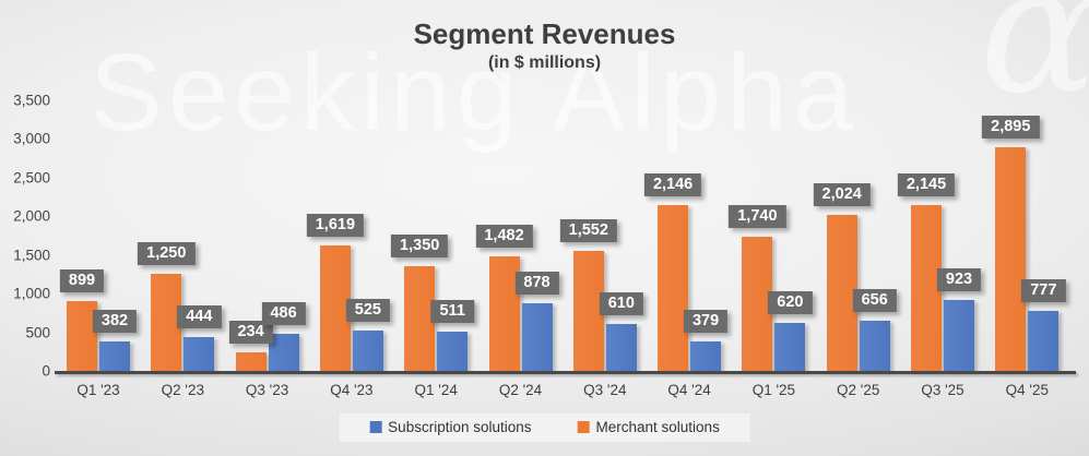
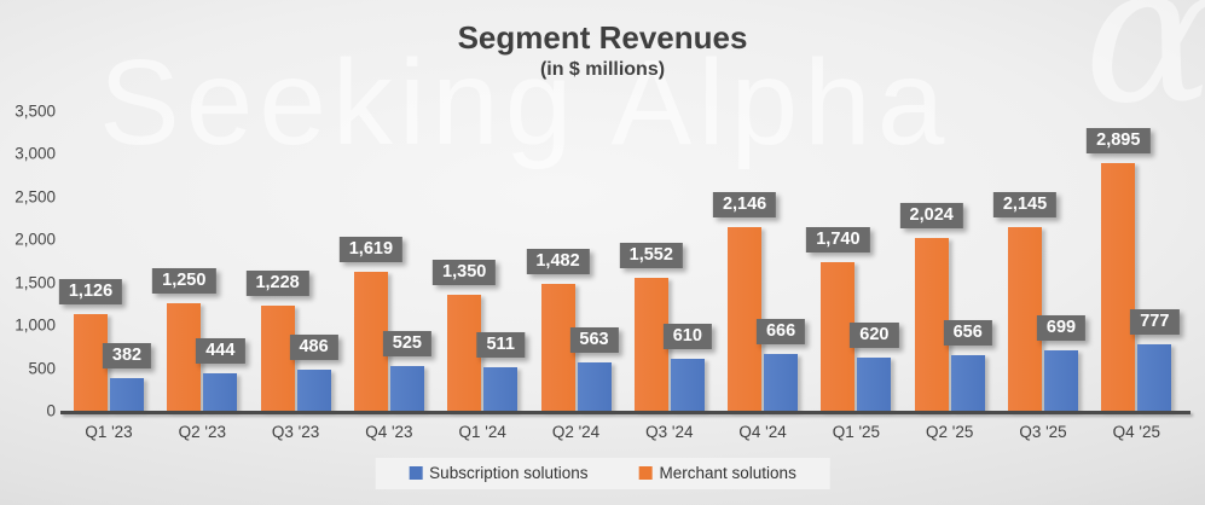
Merchant solutions/Q1 '23: 899 -> 1,126
Merchant solutions/Q3 '23: 234 -> 1,228
Subscription solutions/Q2 '24: 878 -> 563
Subscription solutions/Q4 '24: 379 -> 666
Subscription solutions/Q3 '25: 923 -> 699
